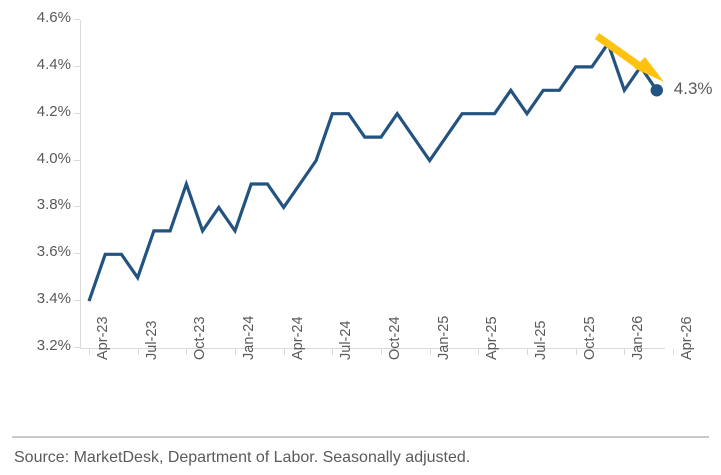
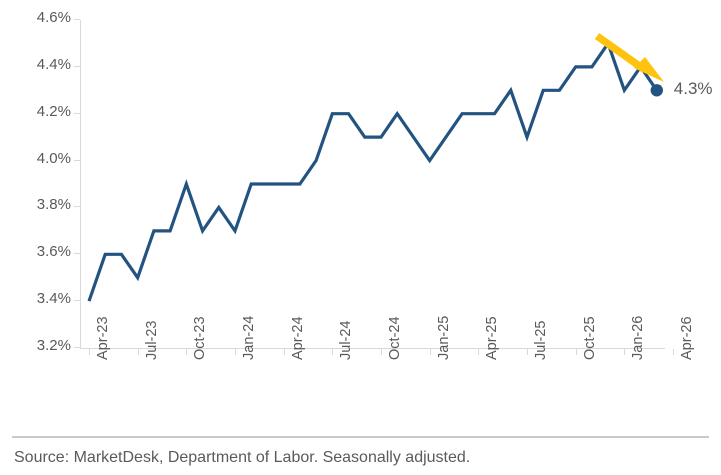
Apr-24: 3.8% -> 3.9%
Jul-25: 4.2% -> 4.1%
